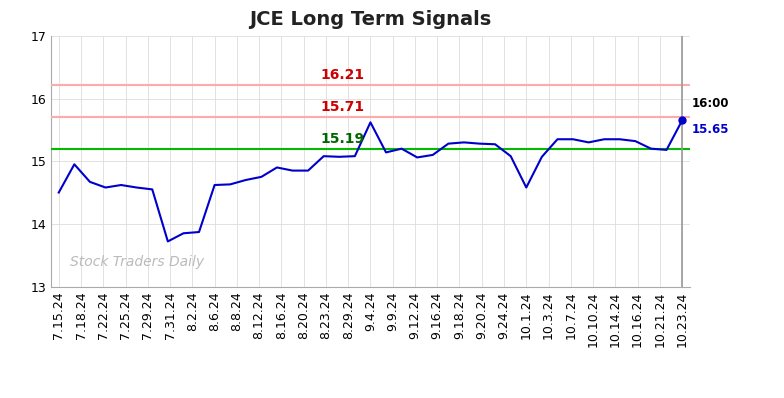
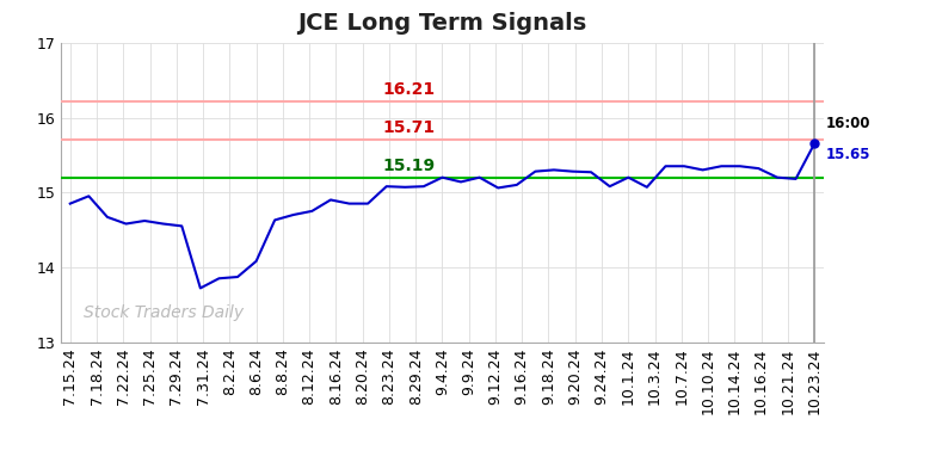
7.15.24: 14.50 -> 14.85
8.6.24: 14.62 -> 14.08
9.4.24: 15.62 -> 15.20
10.1.24: 14.58 -> 15.20
